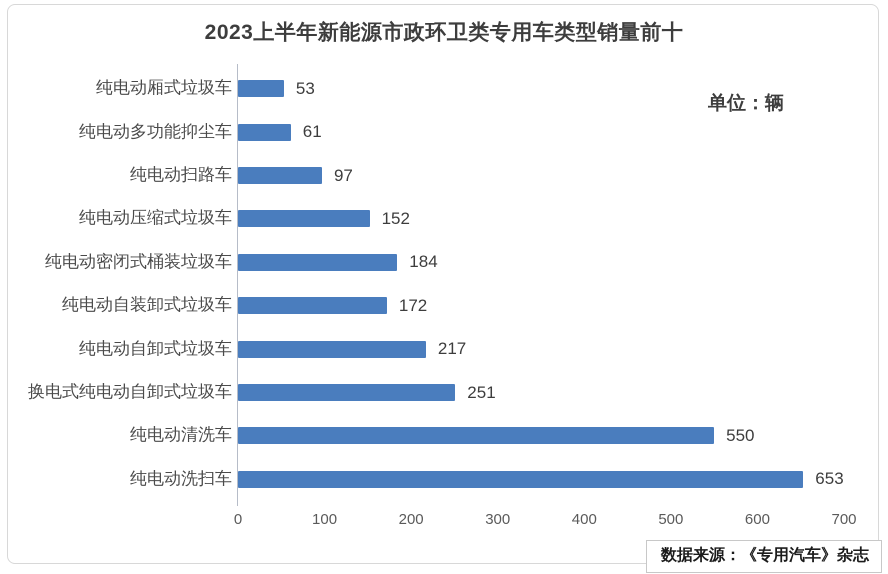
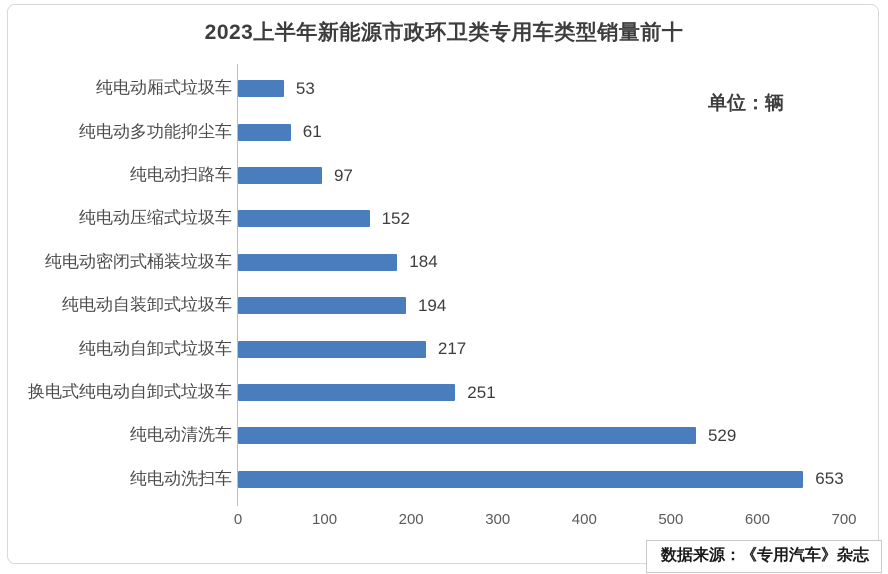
纯电动自装卸式垃圾车: 172 -> 194
纯电动清洗车: 550 -> 529
